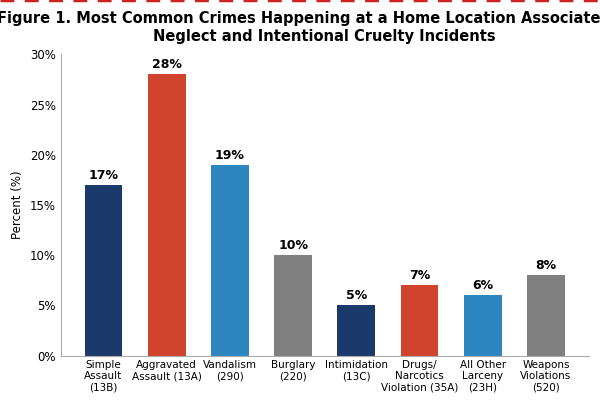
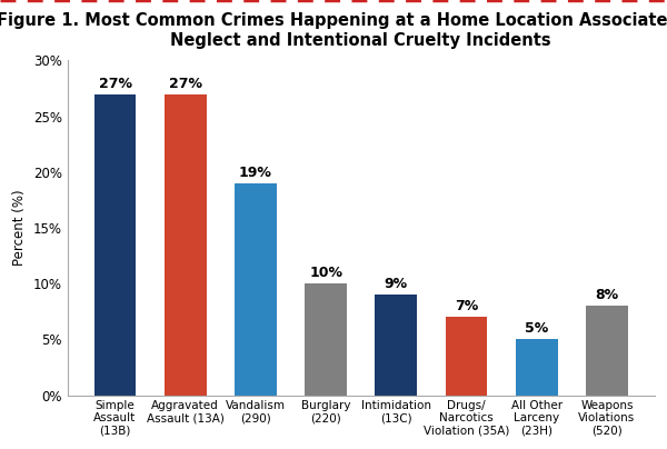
Simple Assault (13B): 17% -> 27%
Aggravated Assault (13A): 28% -> 27%
Intimidation (13C): 5% -> 9%
All Other Larceny (23H): 6% -> 5%
